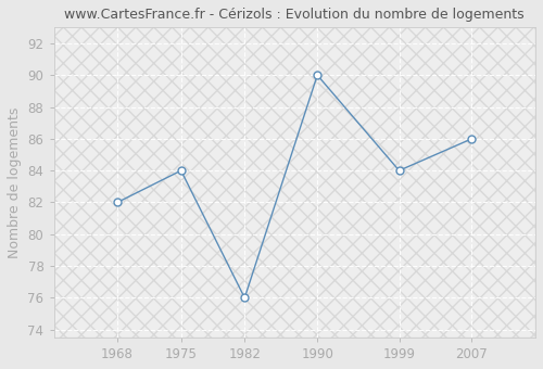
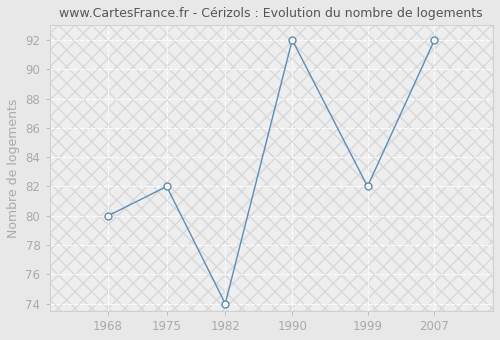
1968: 82 -> 80
1975: 84 -> 82
1982: 76 -> 74
1990: 90 -> 92
1999: 84 -> 82
2007: 86 -> 92
